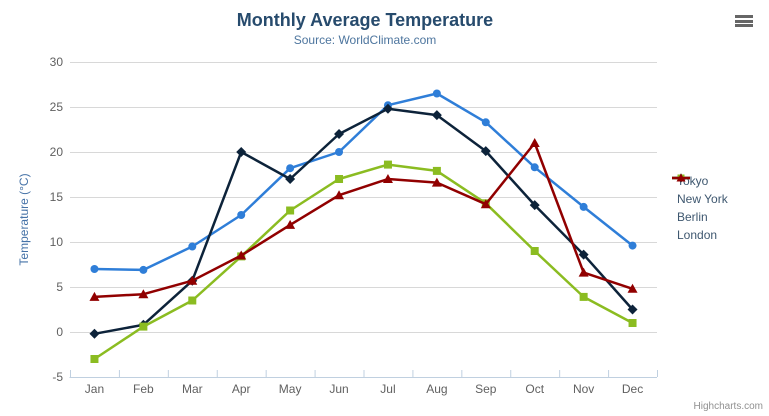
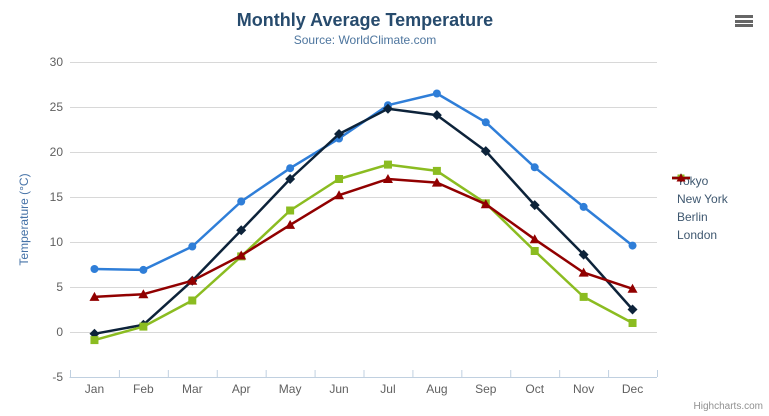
Berlin/Jan: -3 -> -1
Tokyo/Apr: 13 -> 14
New York/Apr: 20 -> 11
Tokyo/Jun: 20 -> 22
London/Oct: 21 -> 10
